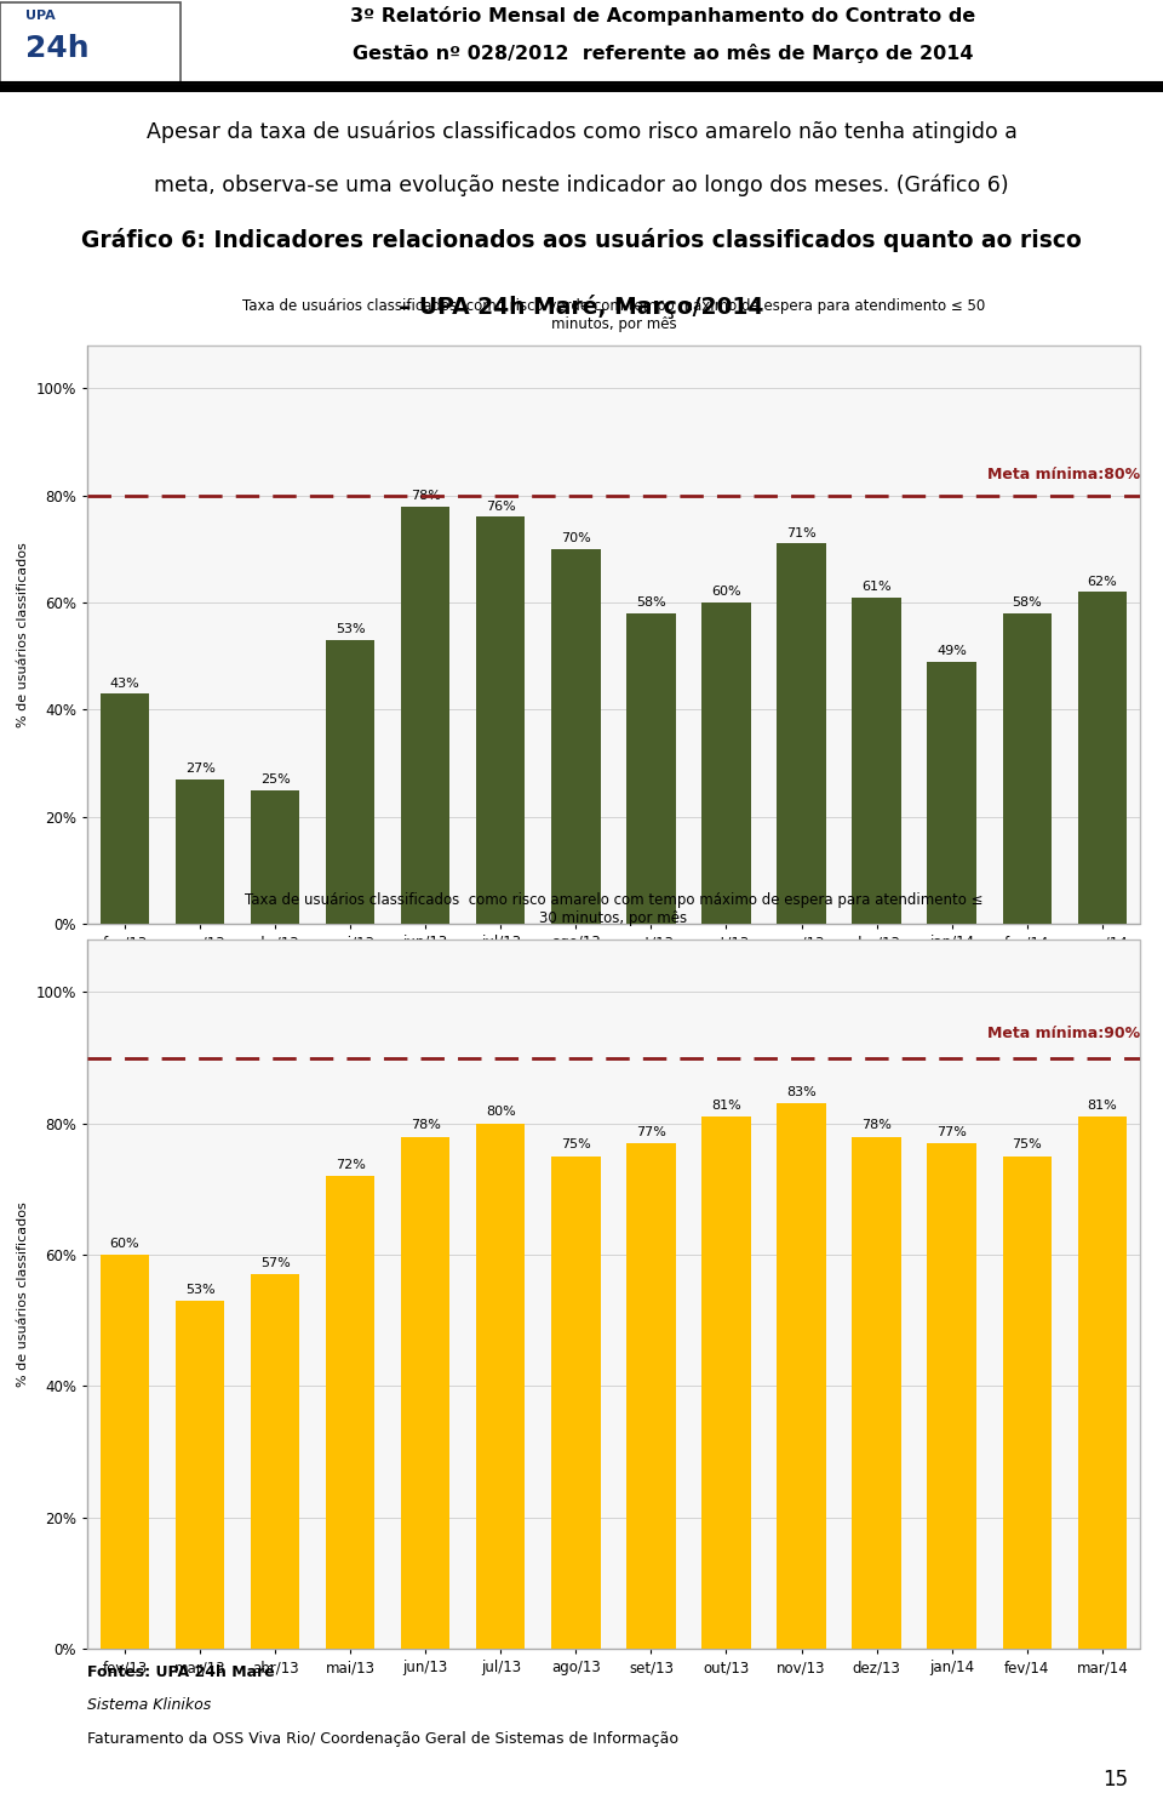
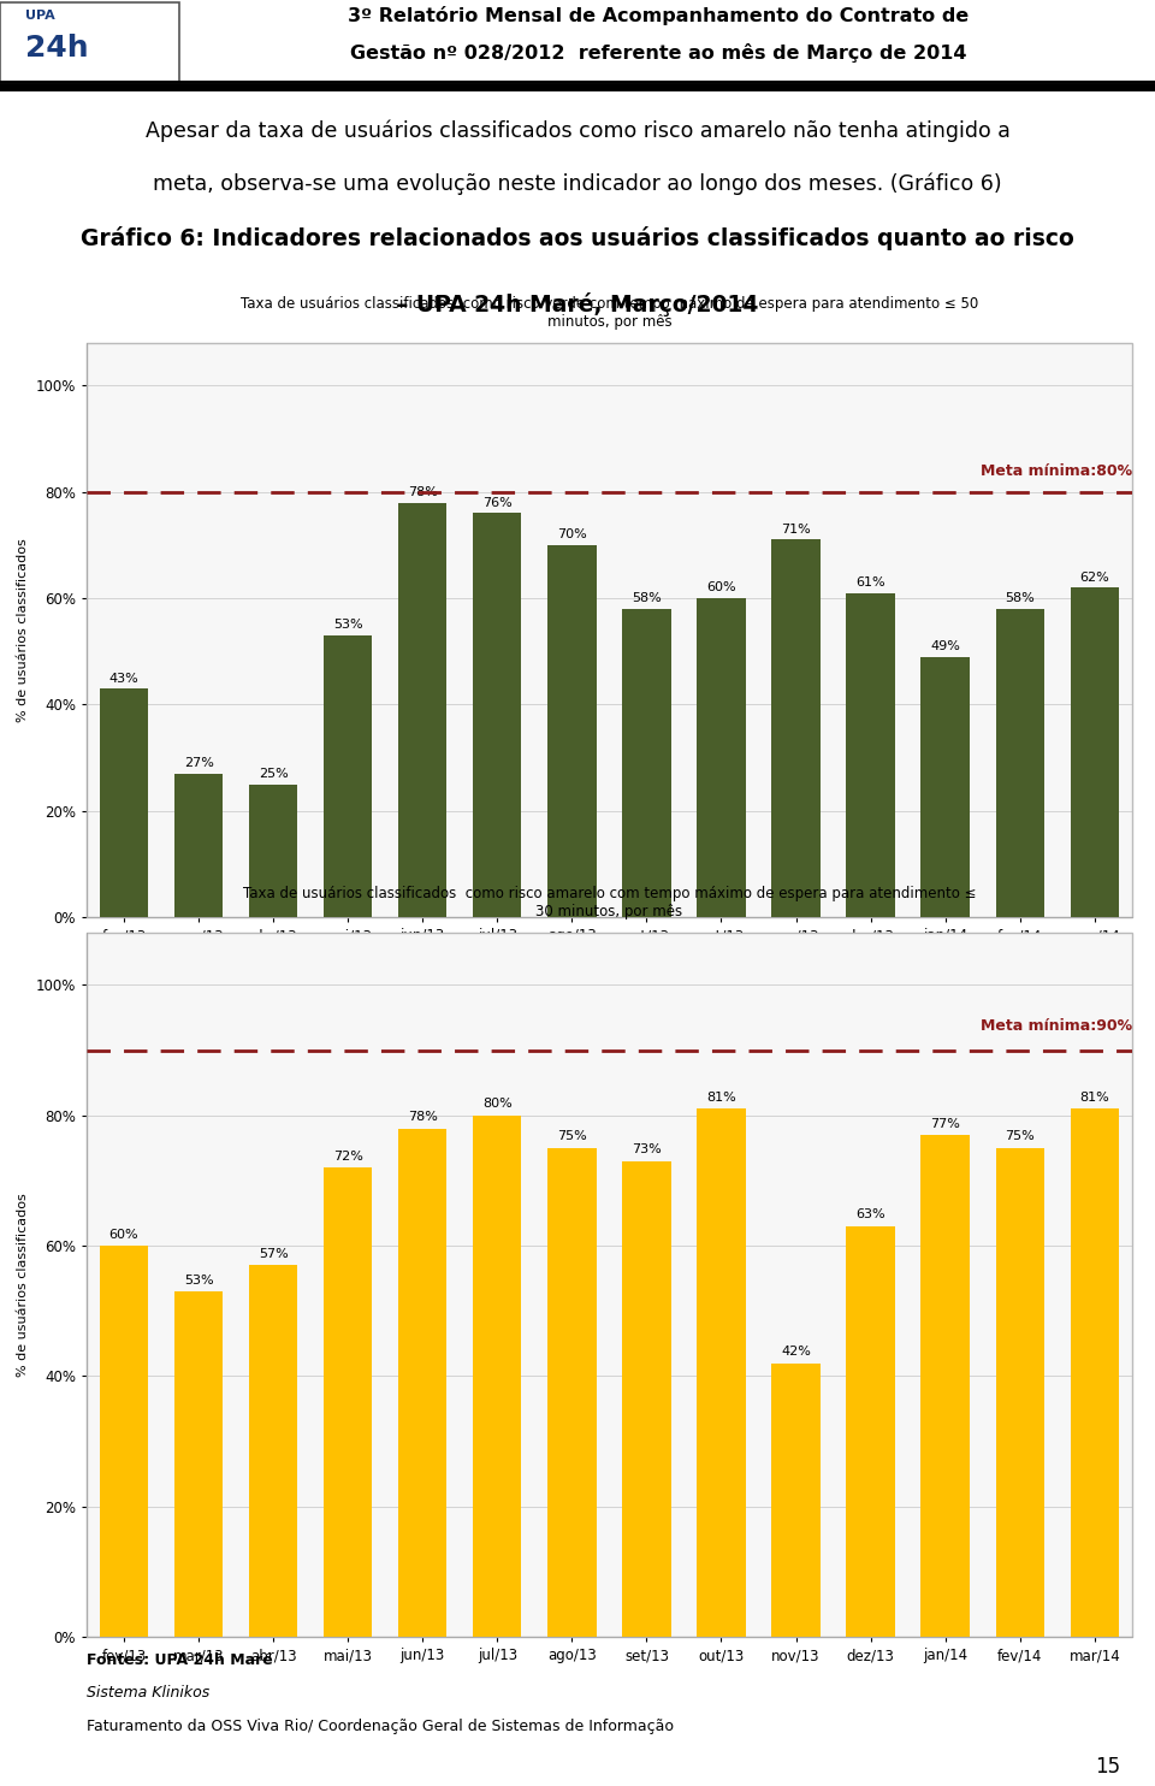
set/13: 77% -> 73%
nov/13: 83% -> 42%
dez/13: 78% -> 63%
